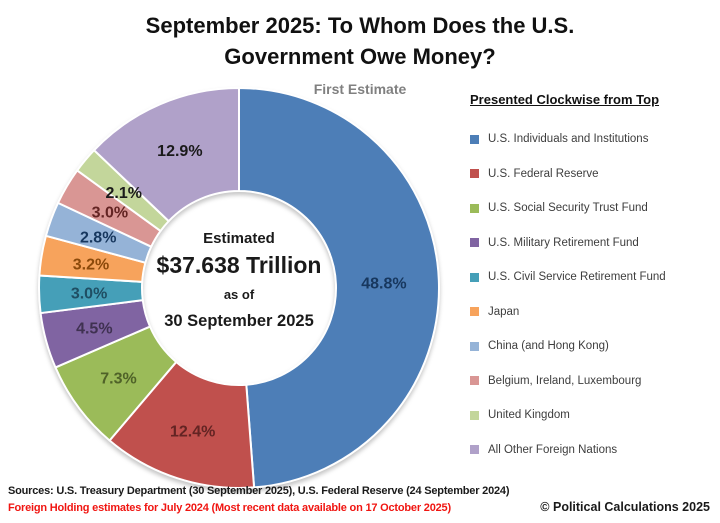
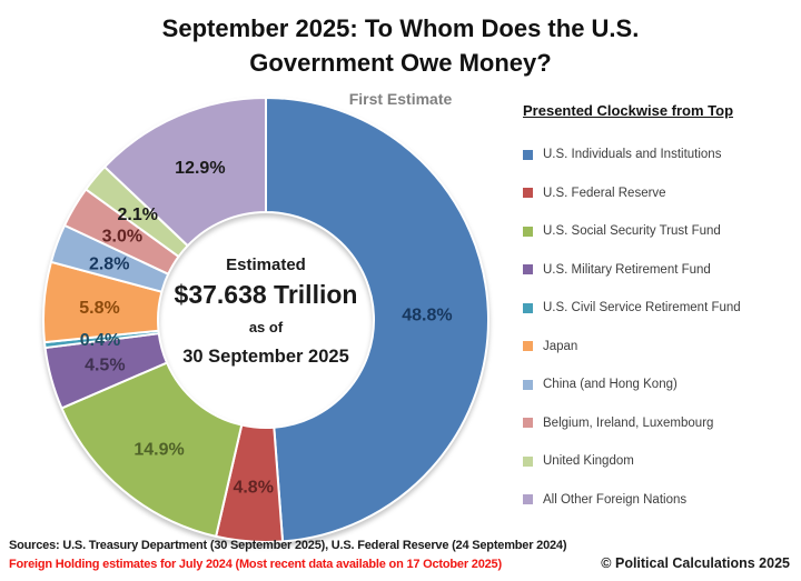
U.S. Federal Reserve: 12.4% -> 4.8%
U.S. Social Security Trust Fund: 7.3% -> 14.9%
U.S. Civil Service Retirement Fund: 3.0% -> 0.4%
Japan: 3.2% -> 5.8%
